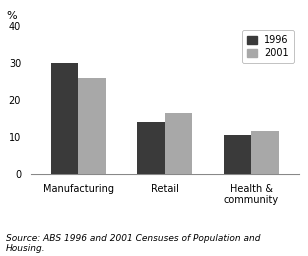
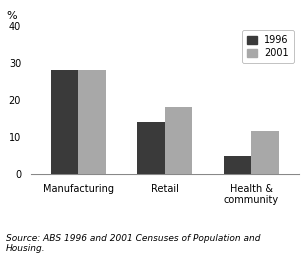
1996/Manufacturing: 30.0 -> 28.0
2001/Manufacturing: 26.0 -> 28.0
2001/Retail: 16.5 -> 18.0
1996/Health & community: 10.5 -> 5.0
